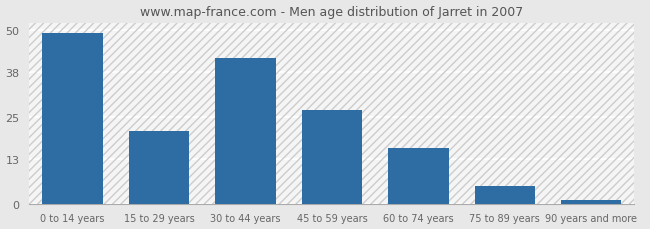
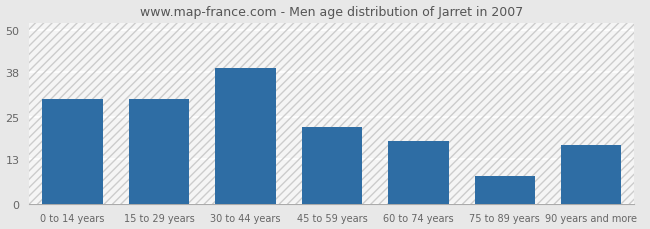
0 to 14 years: 49 -> 30
15 to 29 years: 21 -> 30
30 to 44 years: 42 -> 39
45 to 59 years: 27 -> 22
60 to 74 years: 16 -> 18
75 to 89 years: 5 -> 8
90 years and more: 1 -> 17
